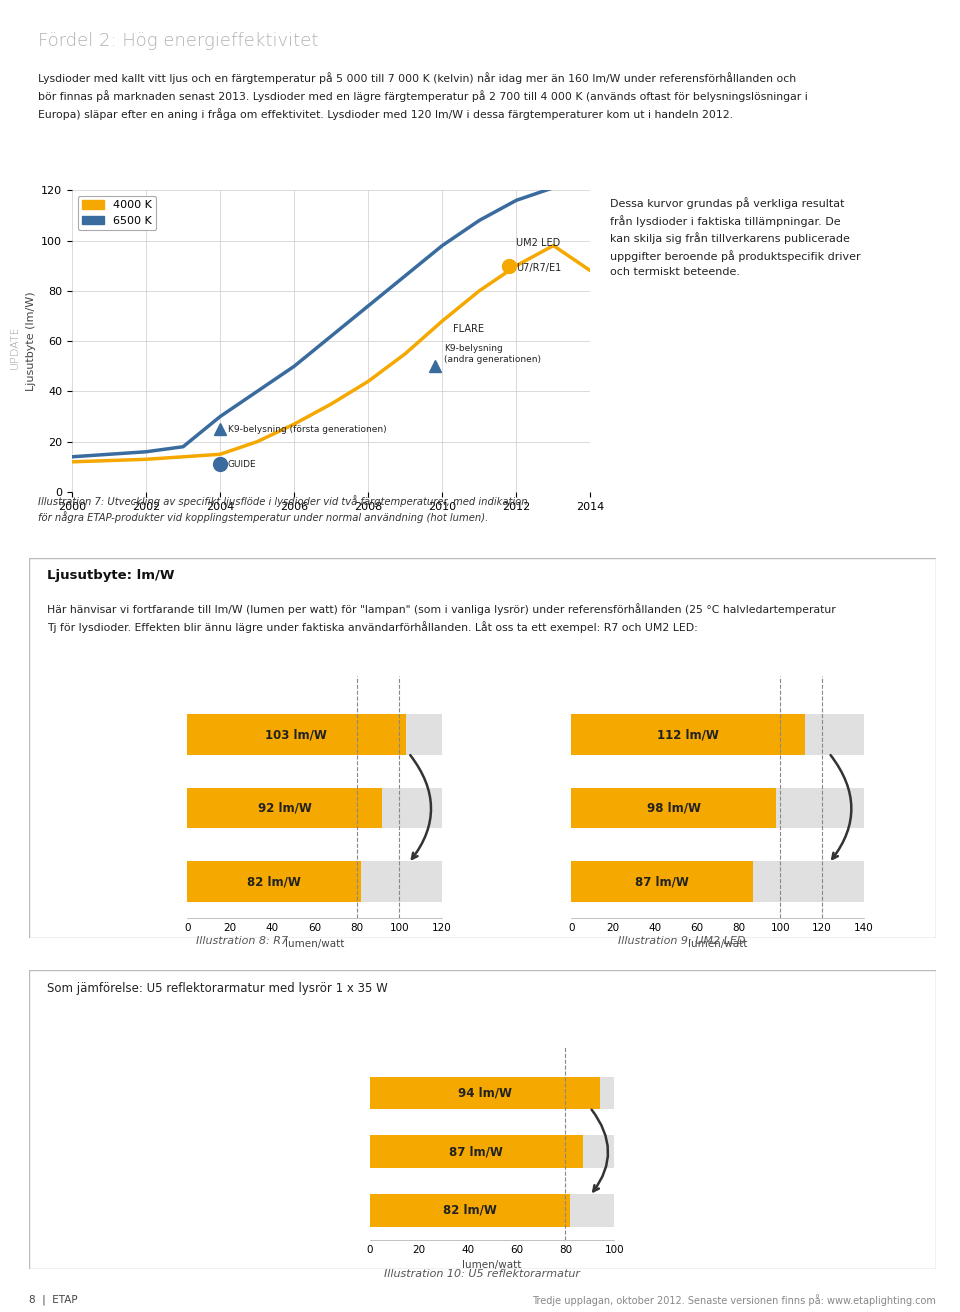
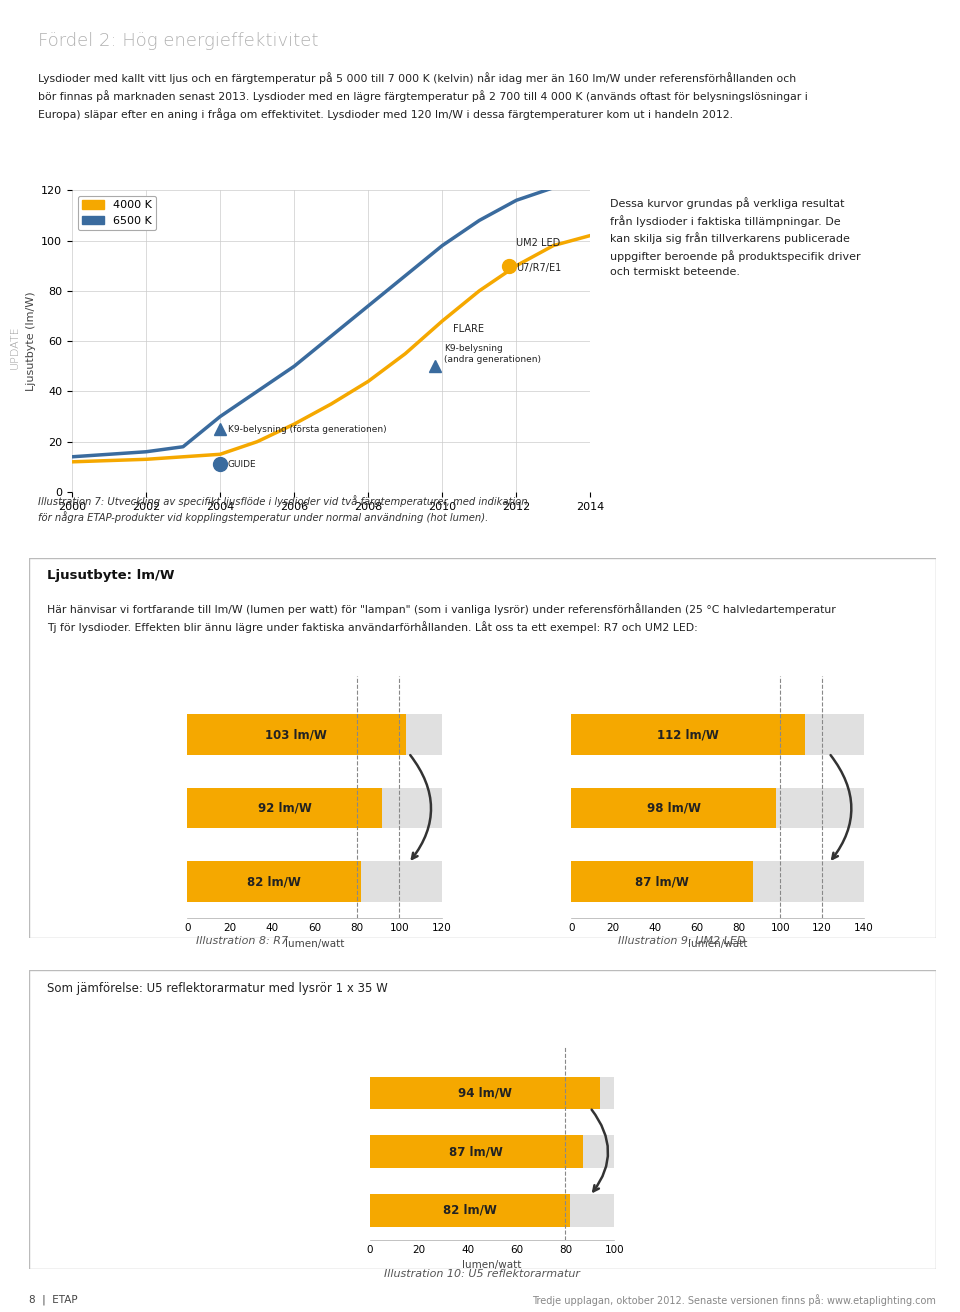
4000 K/2014: 88.0 -> 102.0
